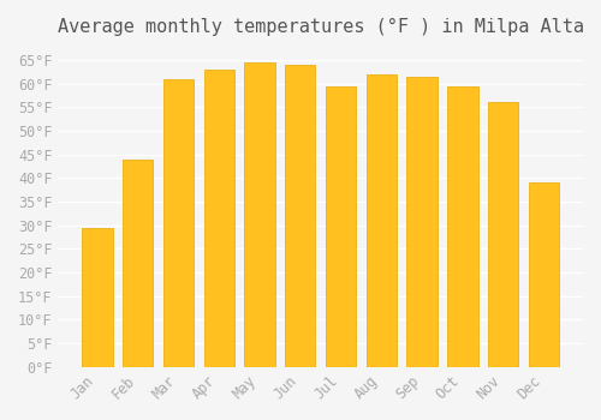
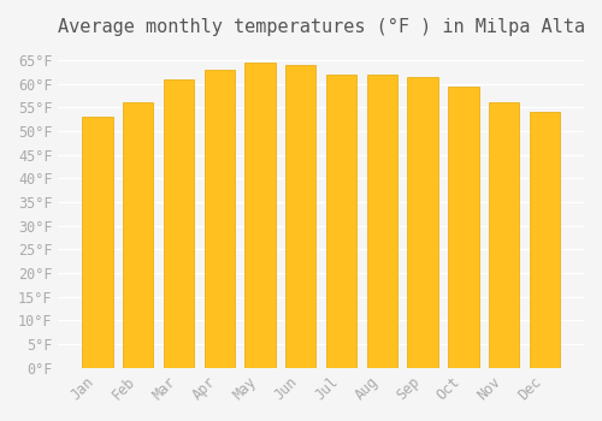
Jan: 29.5°F -> 53.0°F
Feb: 44.0°F -> 56.0°F
Jul: 59.5°F -> 62.0°F
Dec: 39.0°F -> 54.0°F
